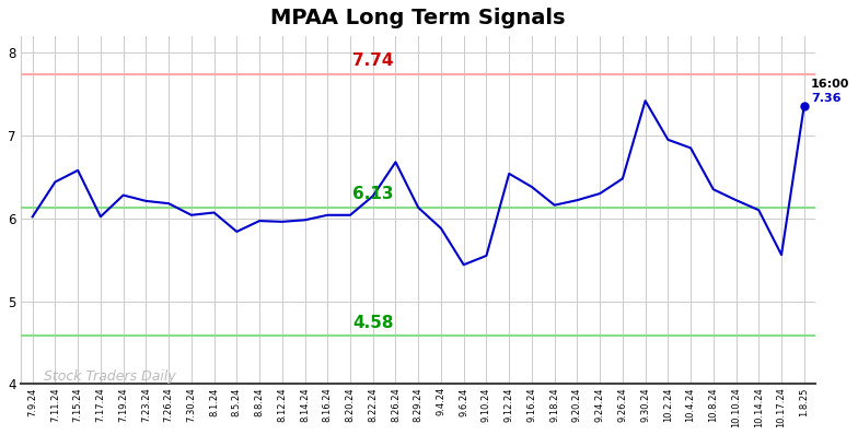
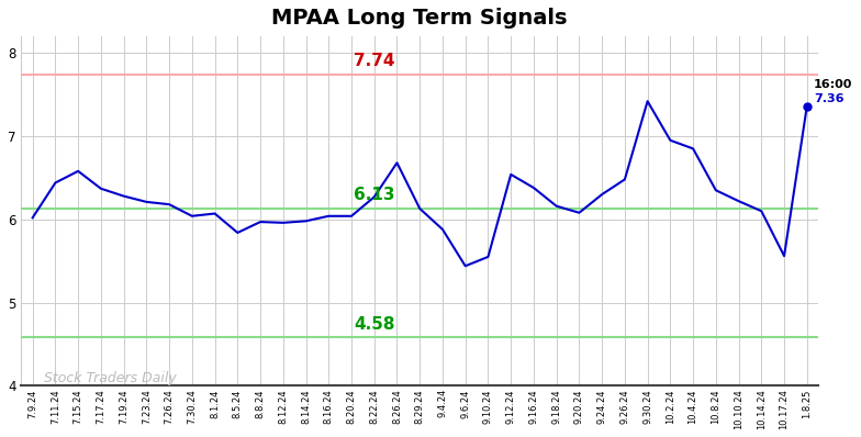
7.17.24: 6.02 -> 6.37
9.20.24: 6.22 -> 6.08
